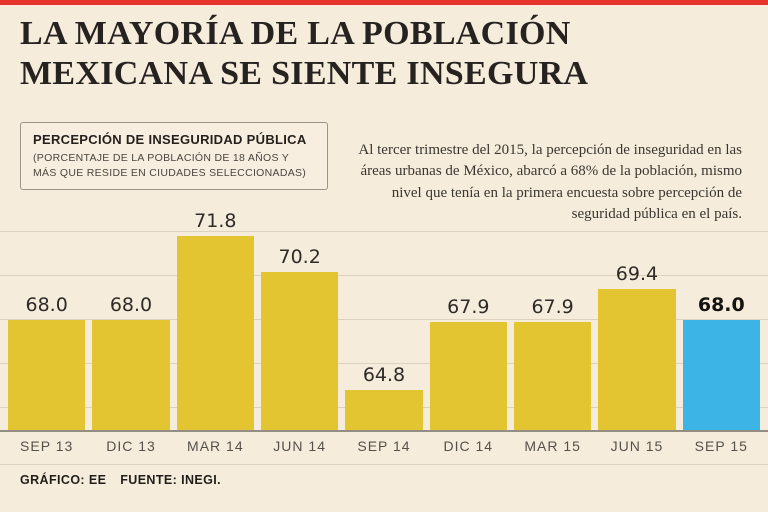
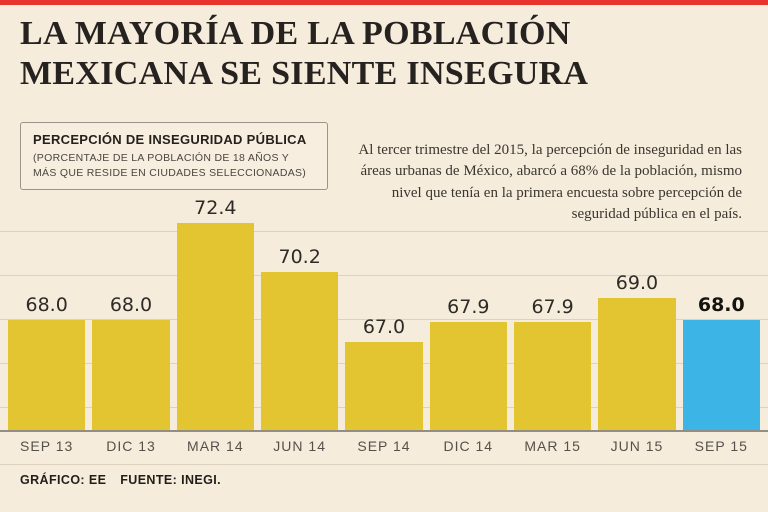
MAR 14: 71.8 -> 72.4
SEP 14: 64.8 -> 67.0
JUN 15: 69.4 -> 69.0
